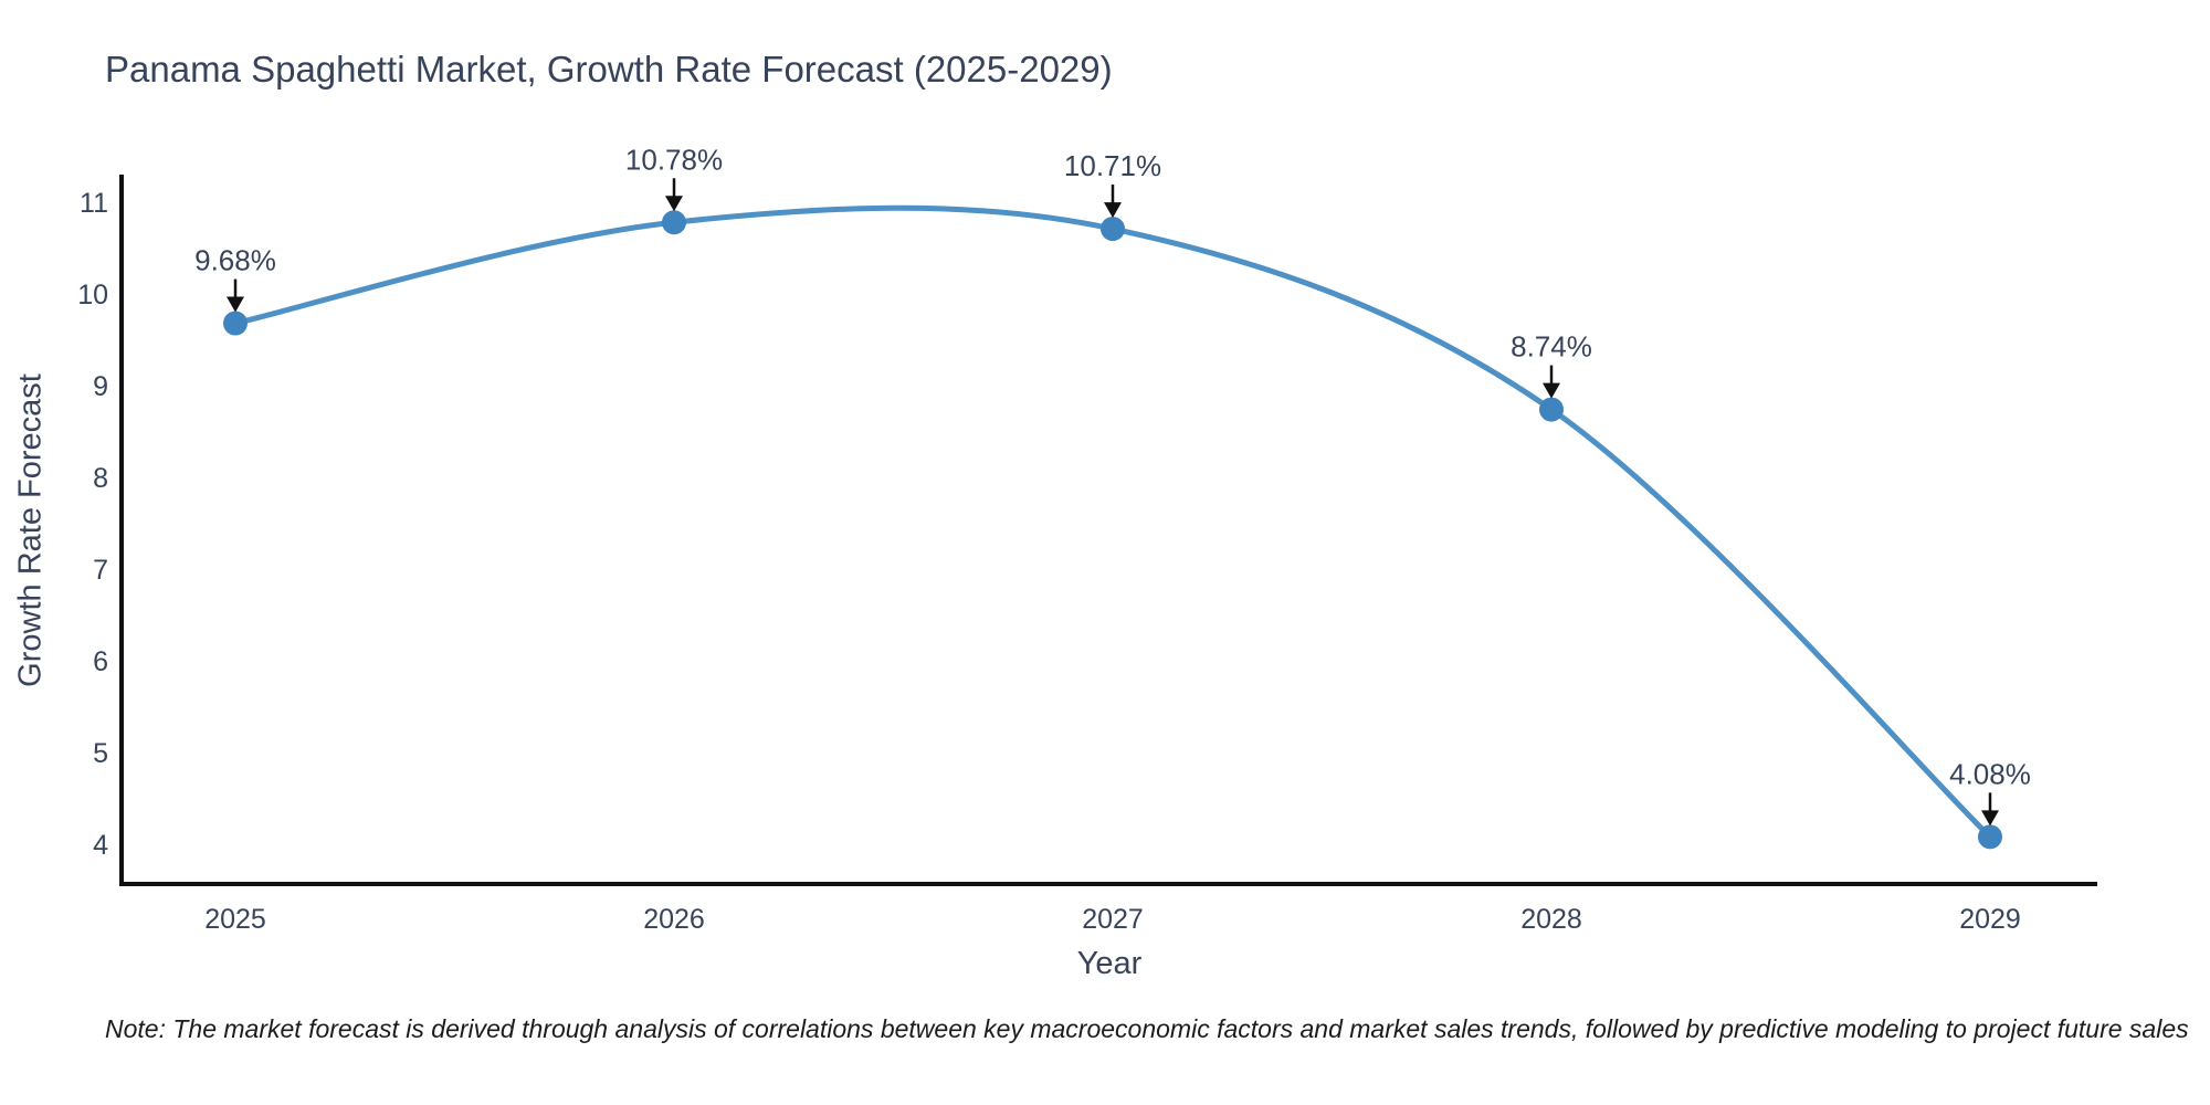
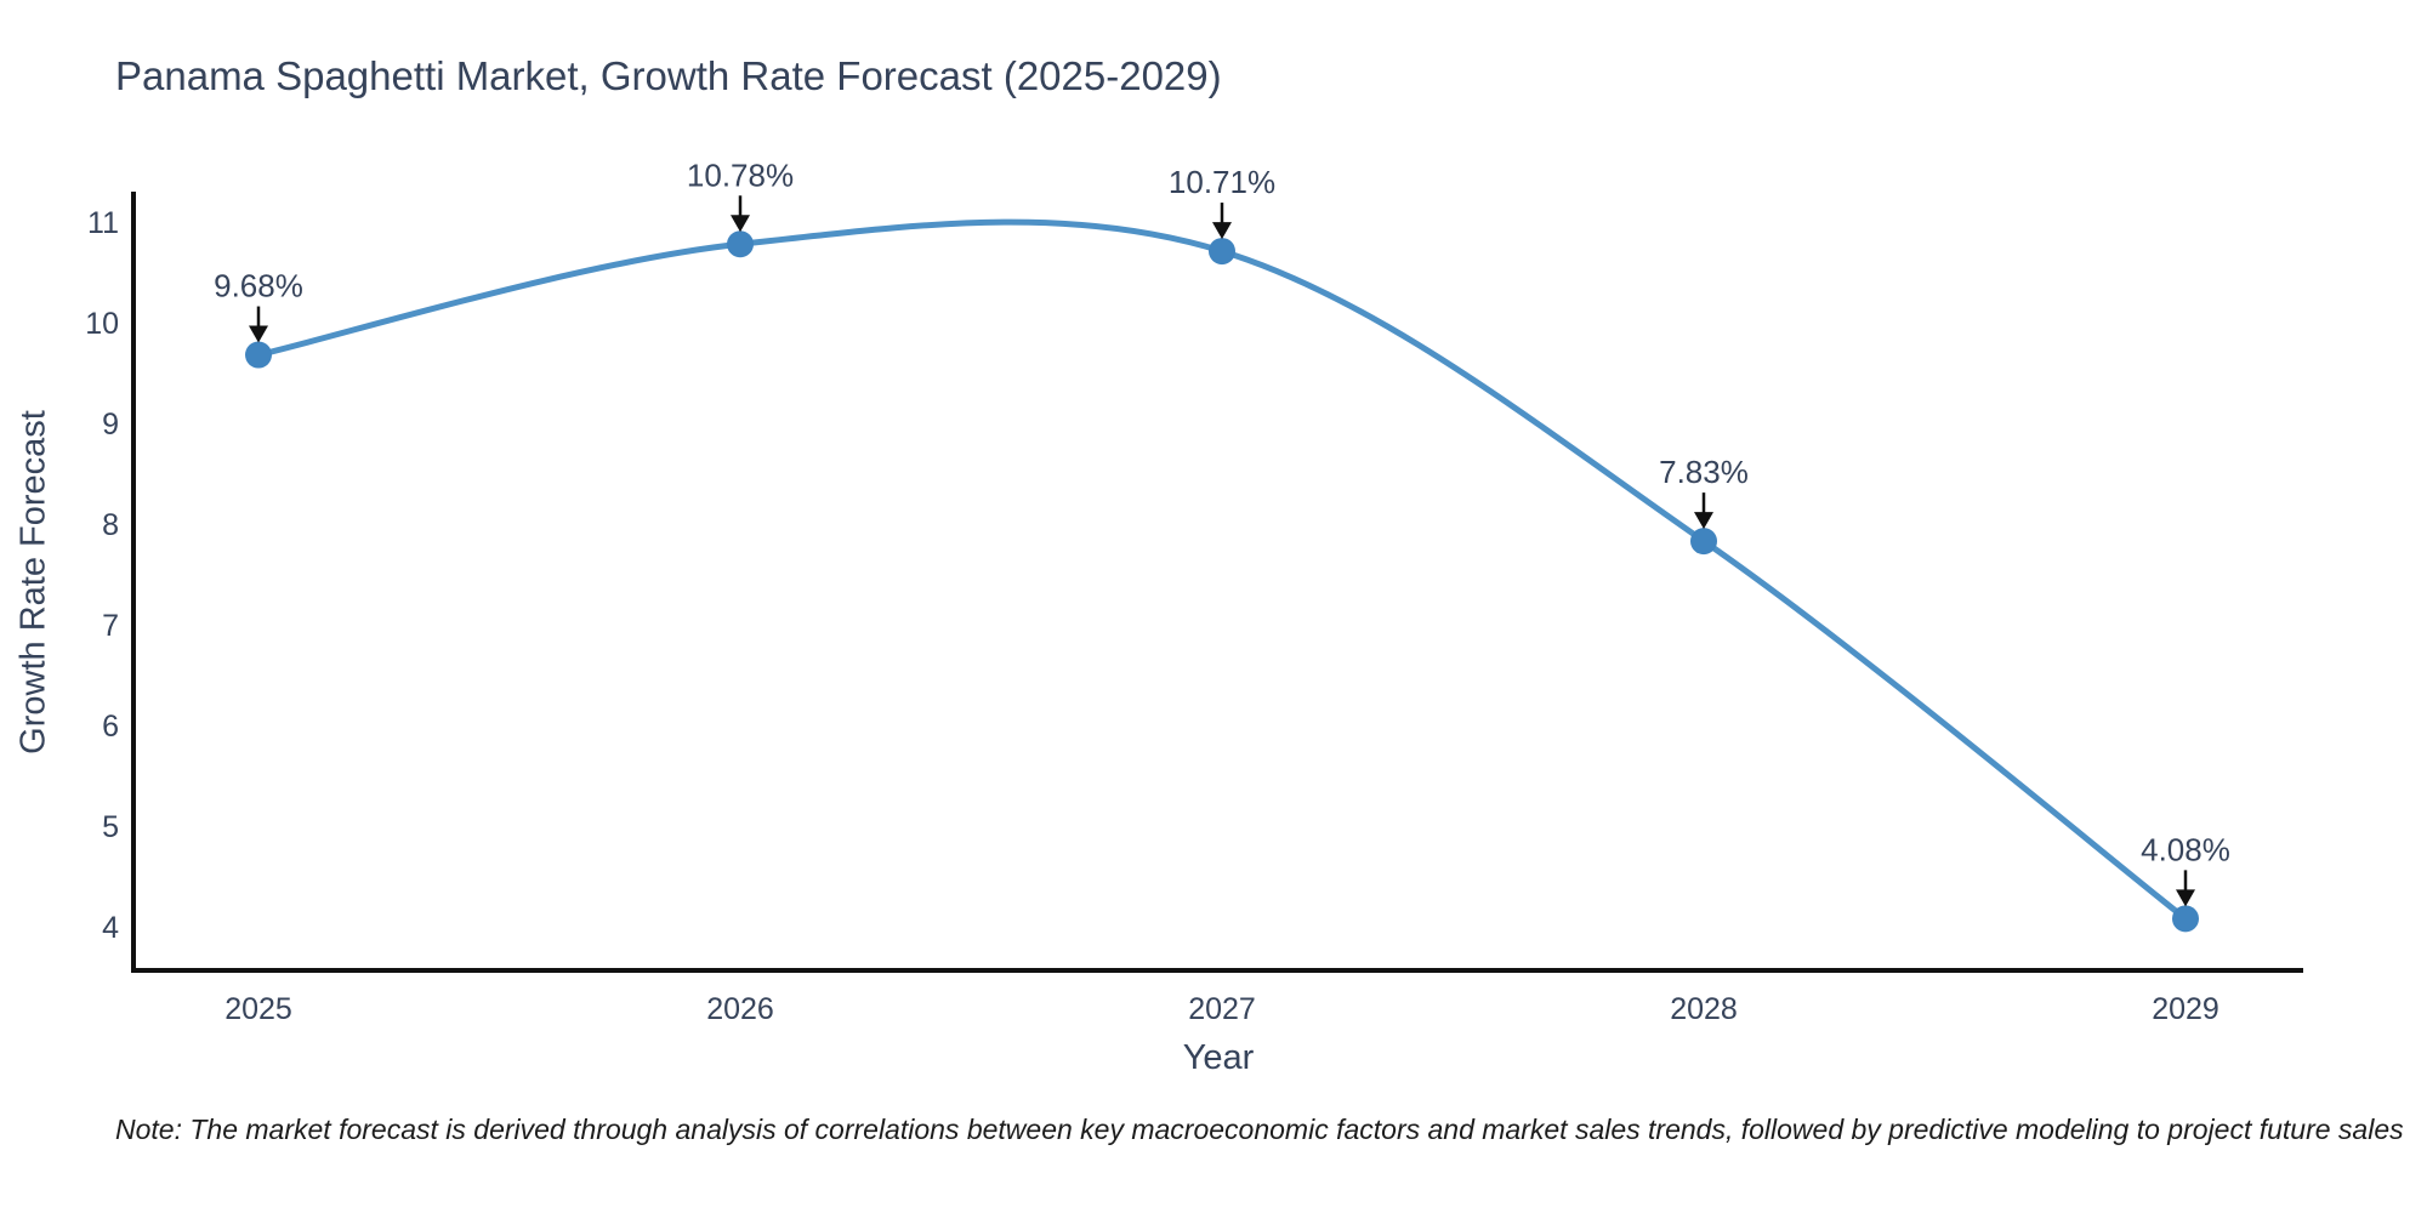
2028: 8.74% -> 7.83%
